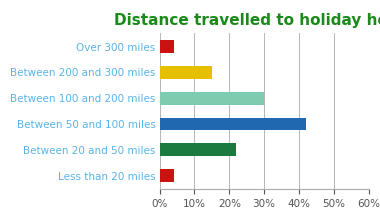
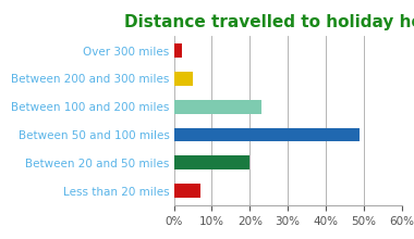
Over 300 miles: 4% -> 2%
Between 200 and 300 miles: 15% -> 5%
Between 100 and 200 miles: 30% -> 23%
Between 50 and 100 miles: 42% -> 49%
Between 20 and 50 miles: 22% -> 20%
Less than 20 miles: 4% -> 7%
